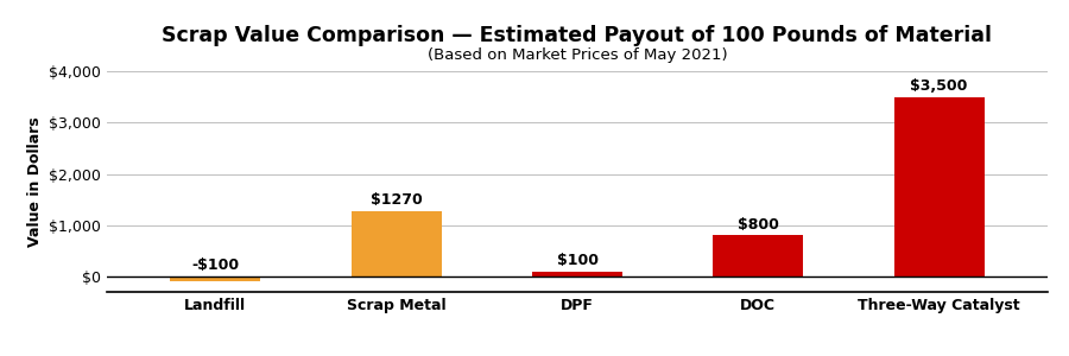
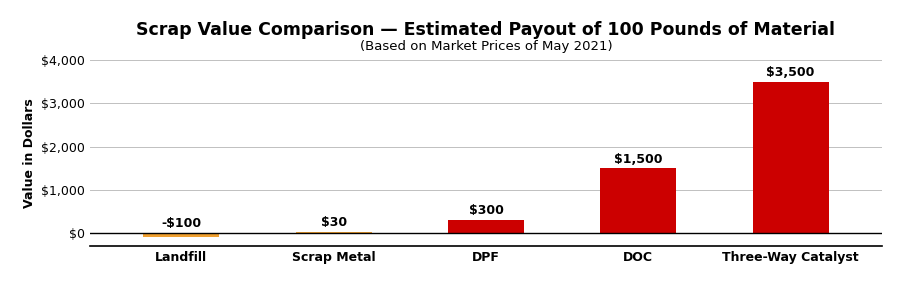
Scrap Metal: $1270 -> $30
DPF: $100 -> $300
DOC: $800 -> $1,500
